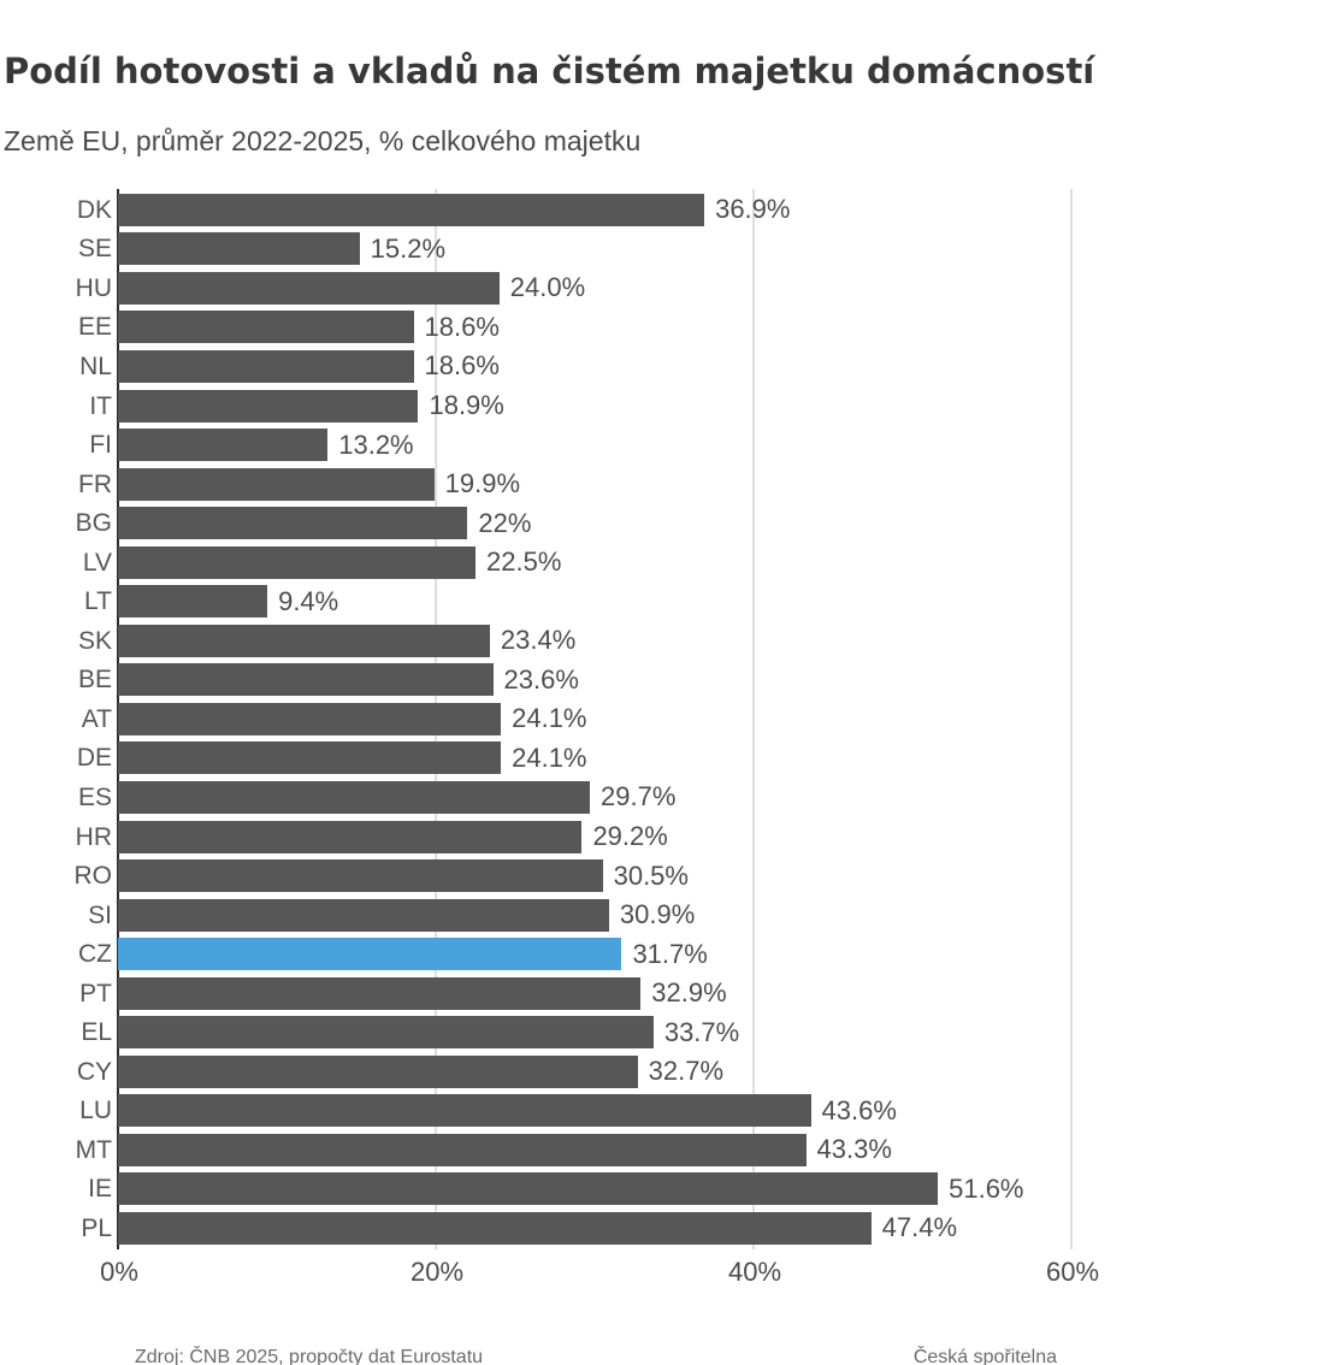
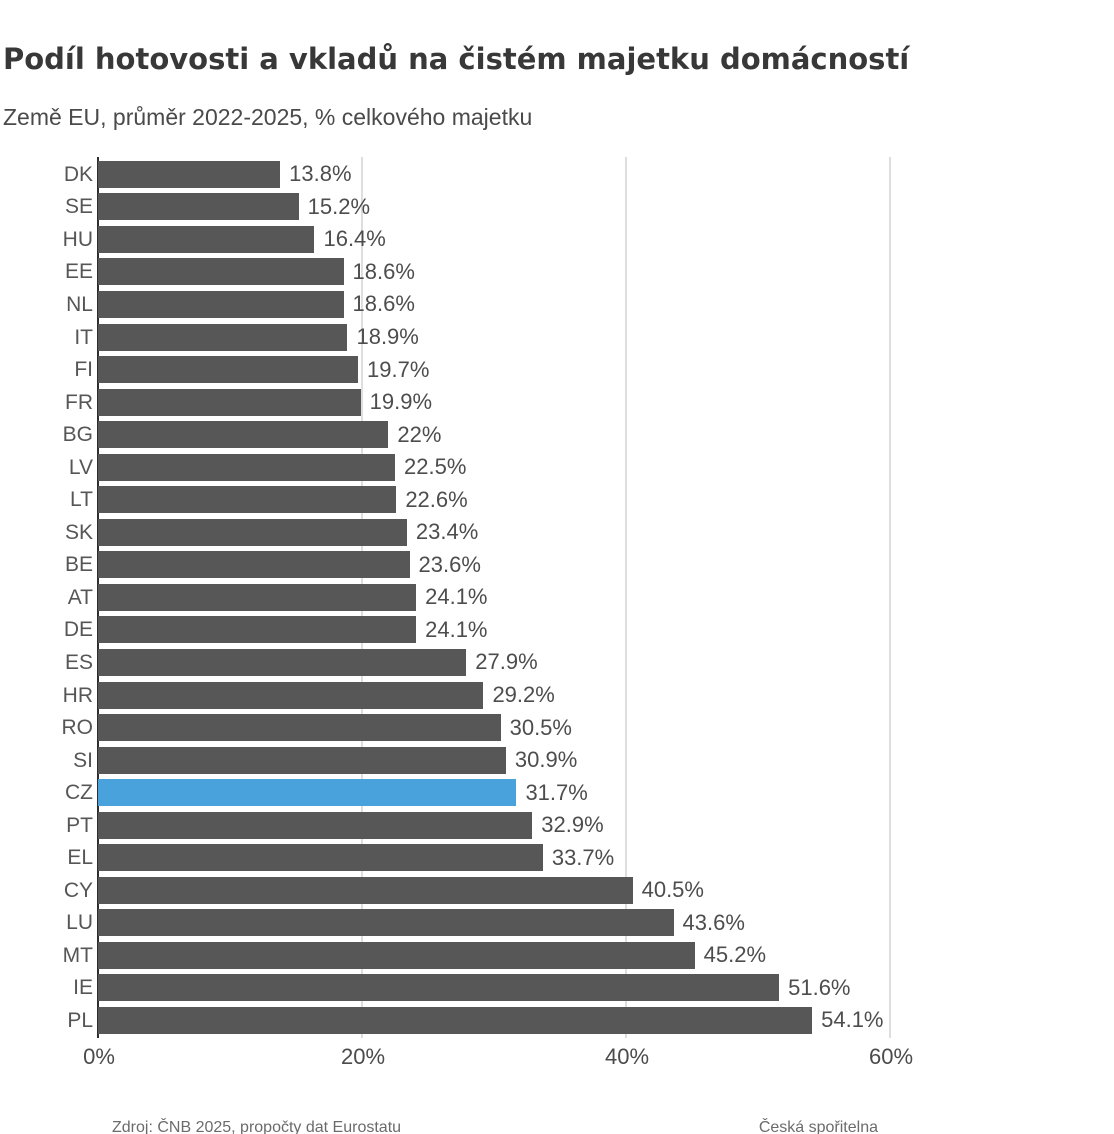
DK: 36.9% -> 13.8%
HU: 24.0% -> 16.4%
FI: 13.2% -> 19.7%
LT: 9.4% -> 22.6%
ES: 29.7% -> 27.9%
CY: 32.7% -> 40.5%
MT: 43.3% -> 45.2%
PL: 47.4% -> 54.1%
